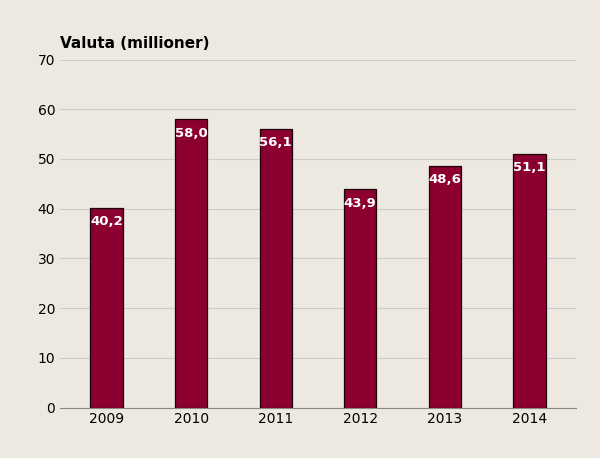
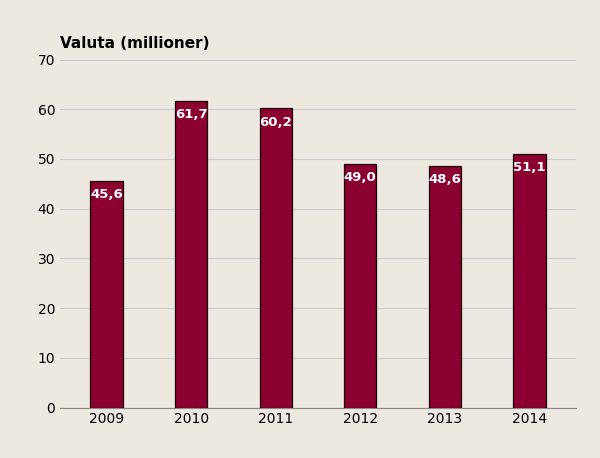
2009: 40,2 -> 45,6
2010: 58,0 -> 61,7
2011: 56,1 -> 60,2
2012: 43,9 -> 49,0
